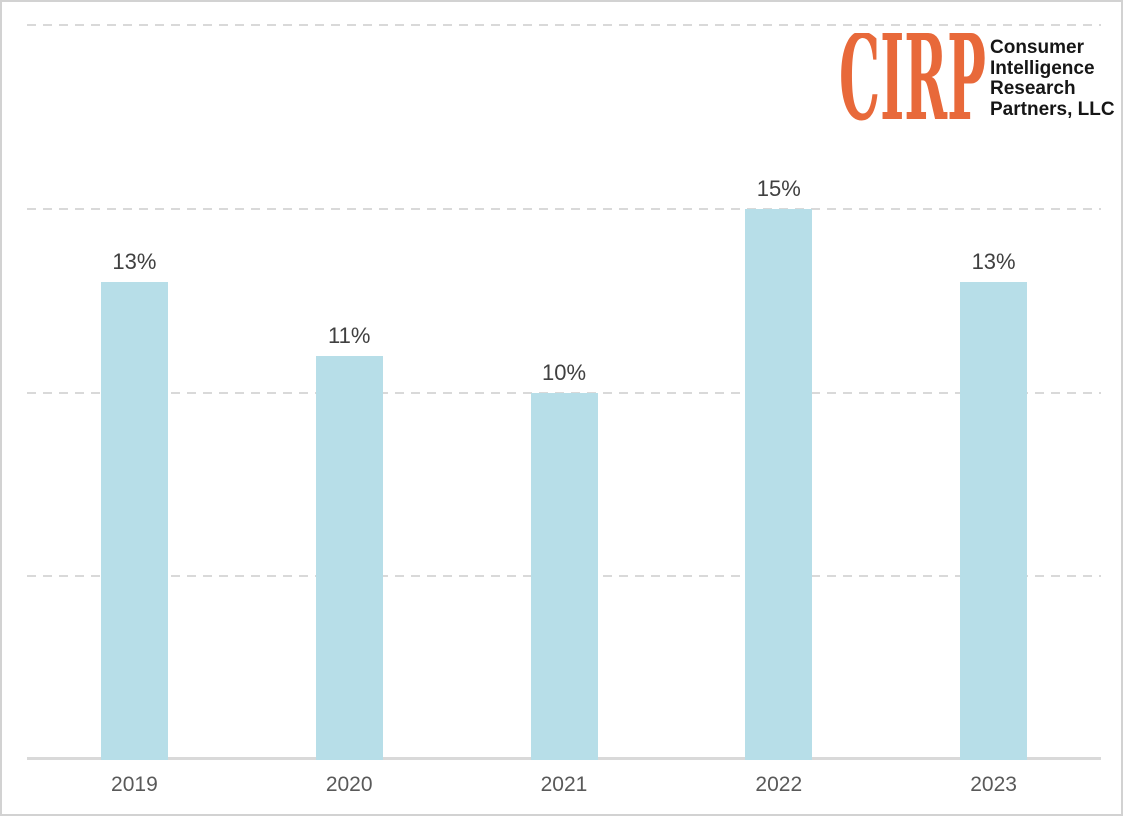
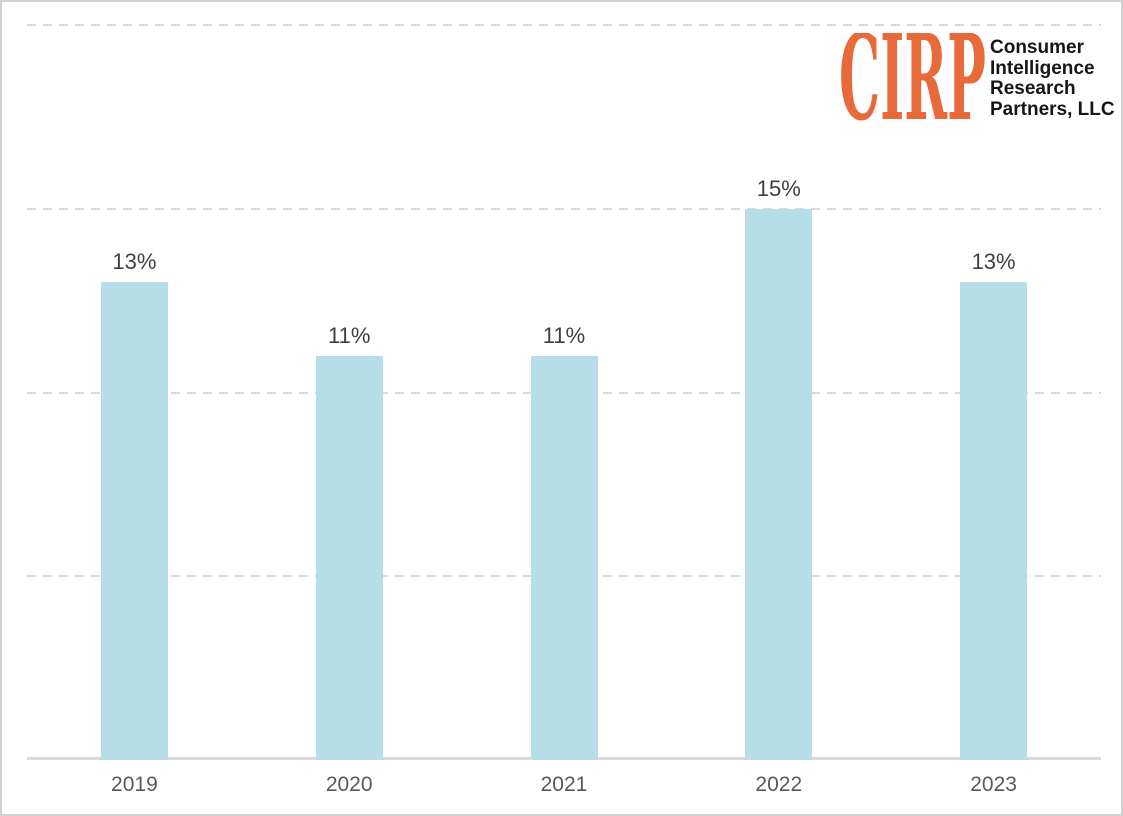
2021: 10% -> 11%
